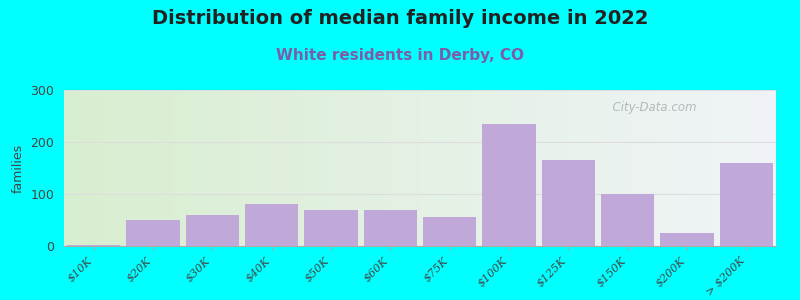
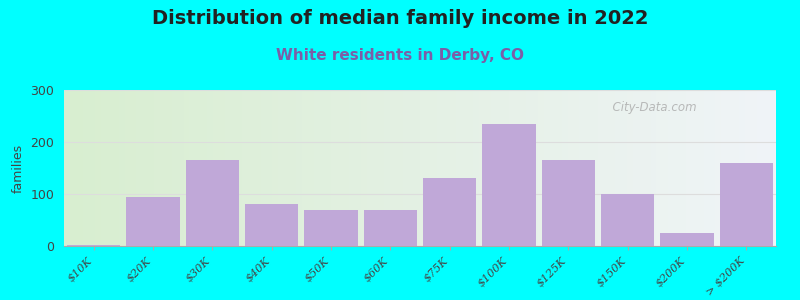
$20K: 50 -> 94
$30K: 60 -> 166
$75K: 55 -> 130
